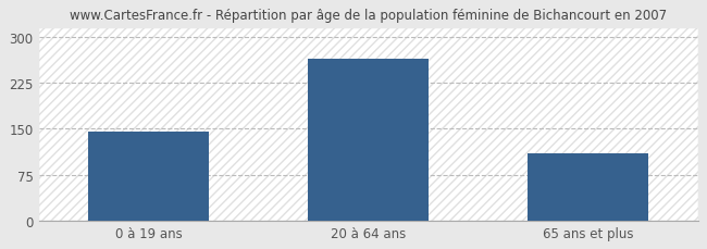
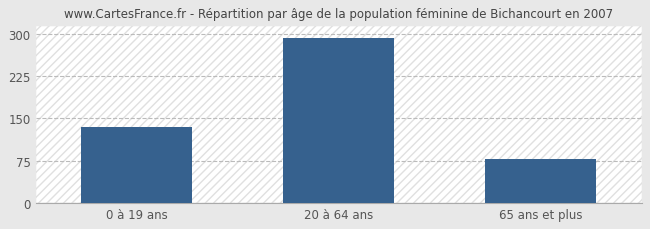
0 à 19 ans: 146 -> 135
20 à 64 ans: 264 -> 293
65 ans et plus: 110 -> 78
